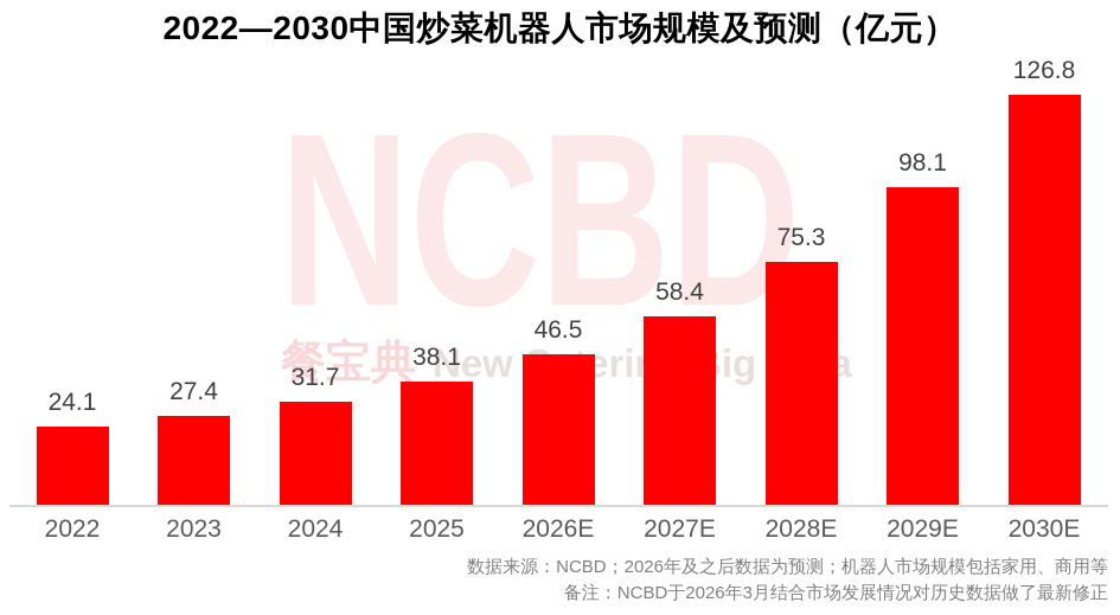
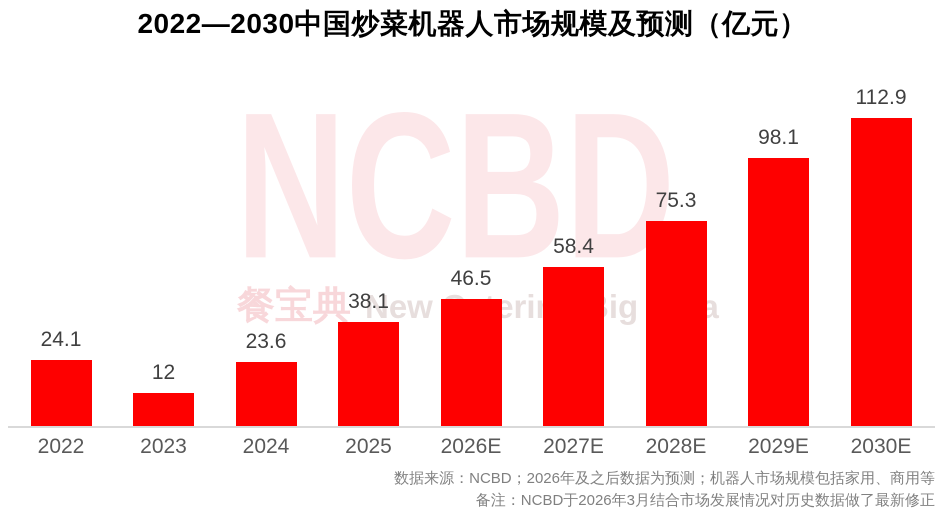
2023: 27.4 -> 12
2024: 31.7 -> 23.6
2030E: 126.8 -> 112.9
